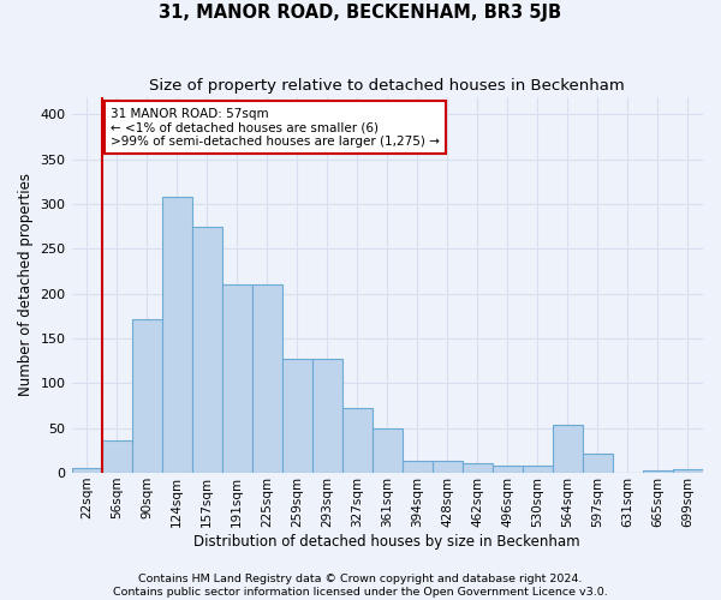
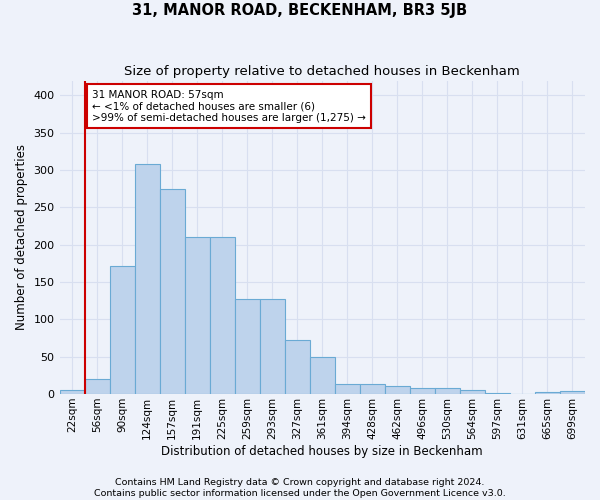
56sqm: 36 -> 20
564sqm: 54 -> 5
597sqm: 22 -> 2
